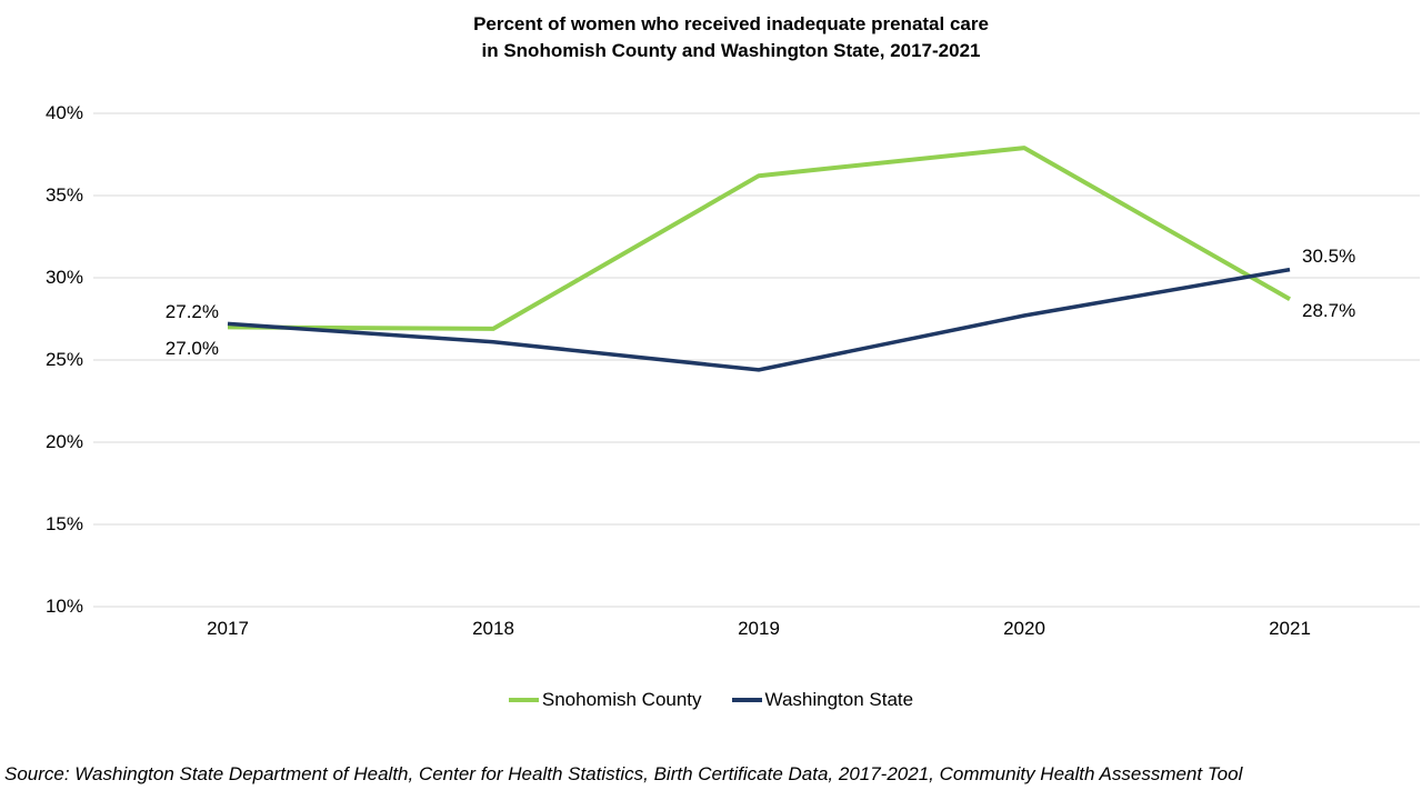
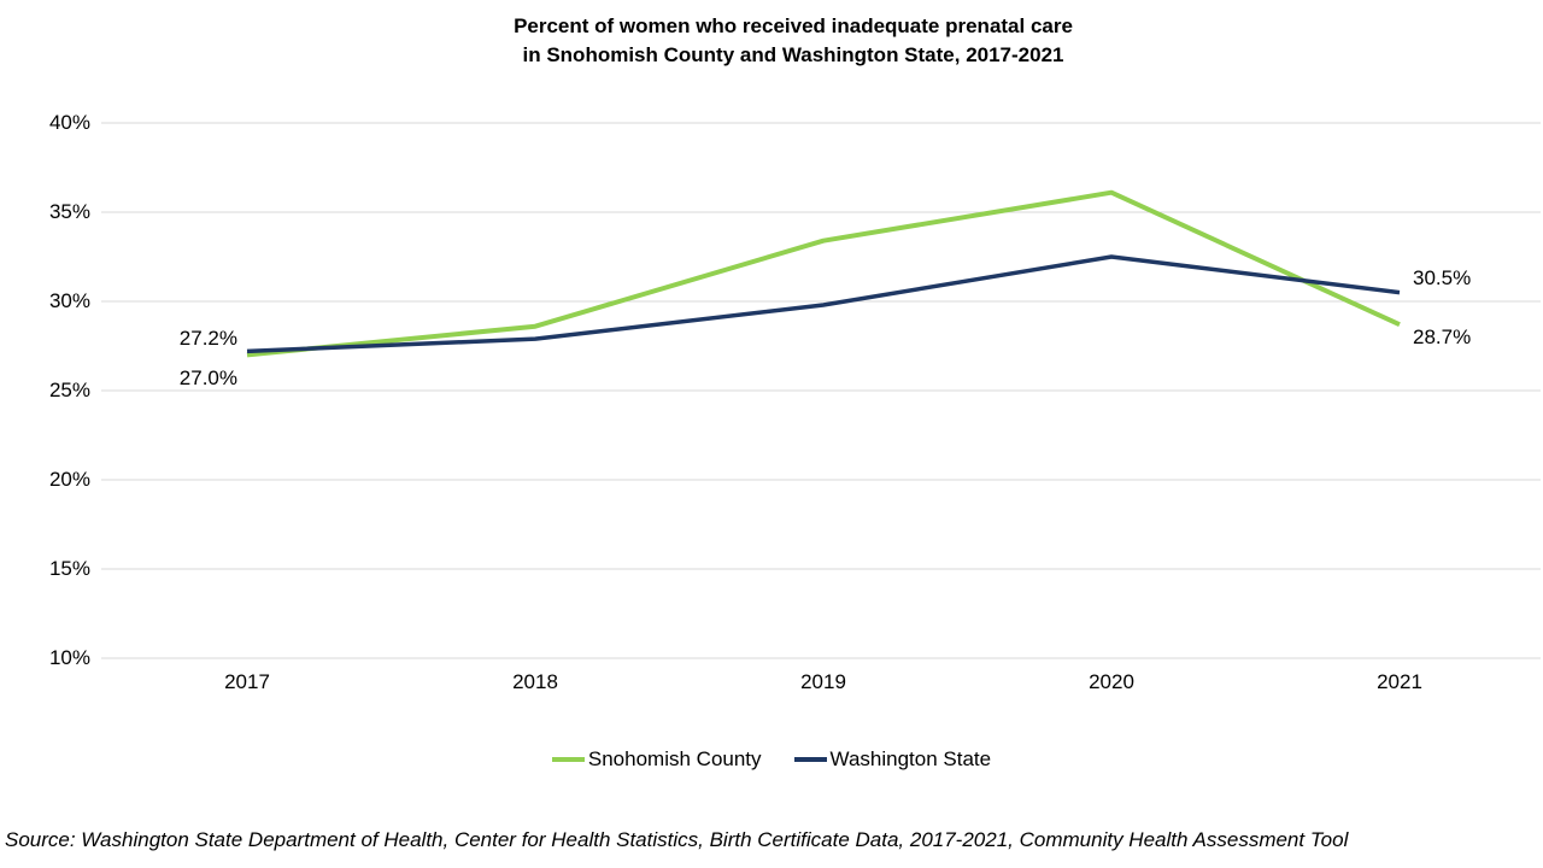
Snohomish County/2018: 26.9% -> 28.6%
Washington State/2018: 26.1% -> 27.9%
Snohomish County/2019: 36.2% -> 33.4%
Washington State/2019: 24.4% -> 29.8%
Snohomish County/2020: 37.9% -> 36.1%
Washington State/2020: 27.7% -> 32.5%
